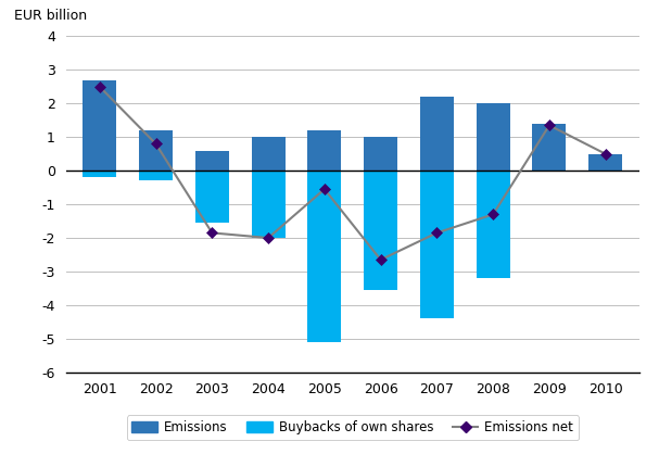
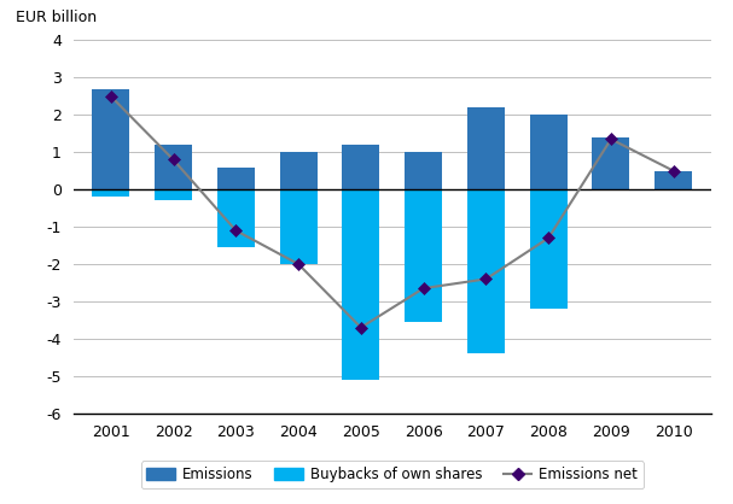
Emissions net/2003: -1.85 -> -1.10
Emissions net/2005: -0.55 -> -3.70
Emissions net/2007: -1.85 -> -2.40
